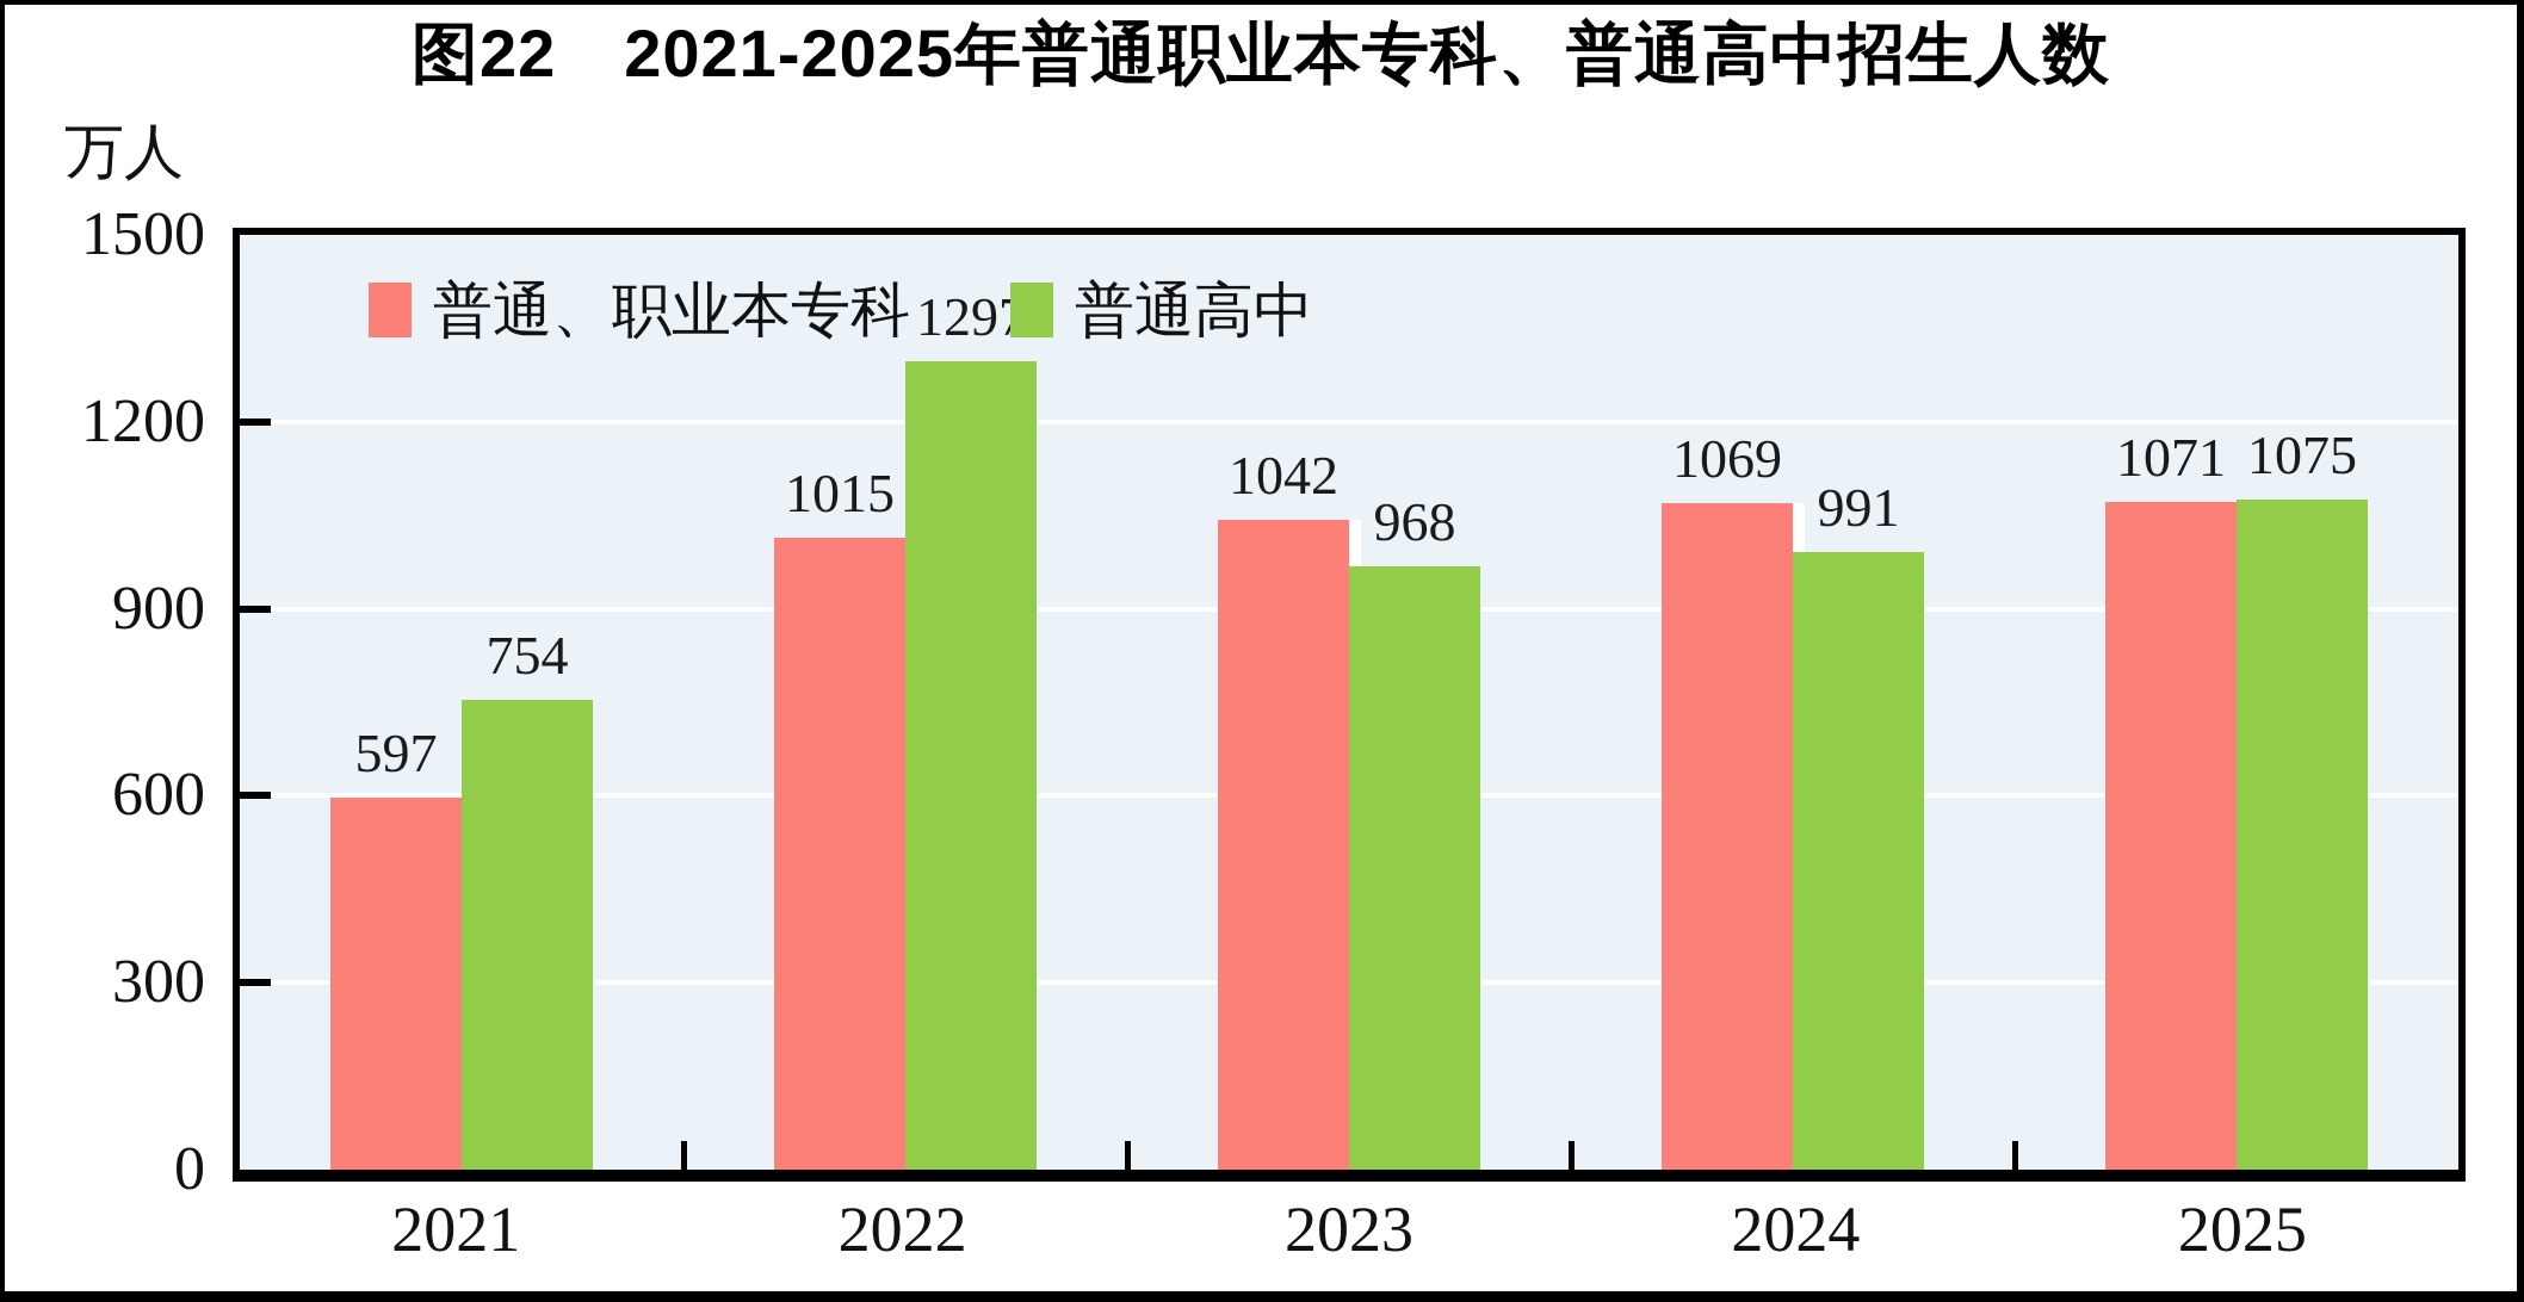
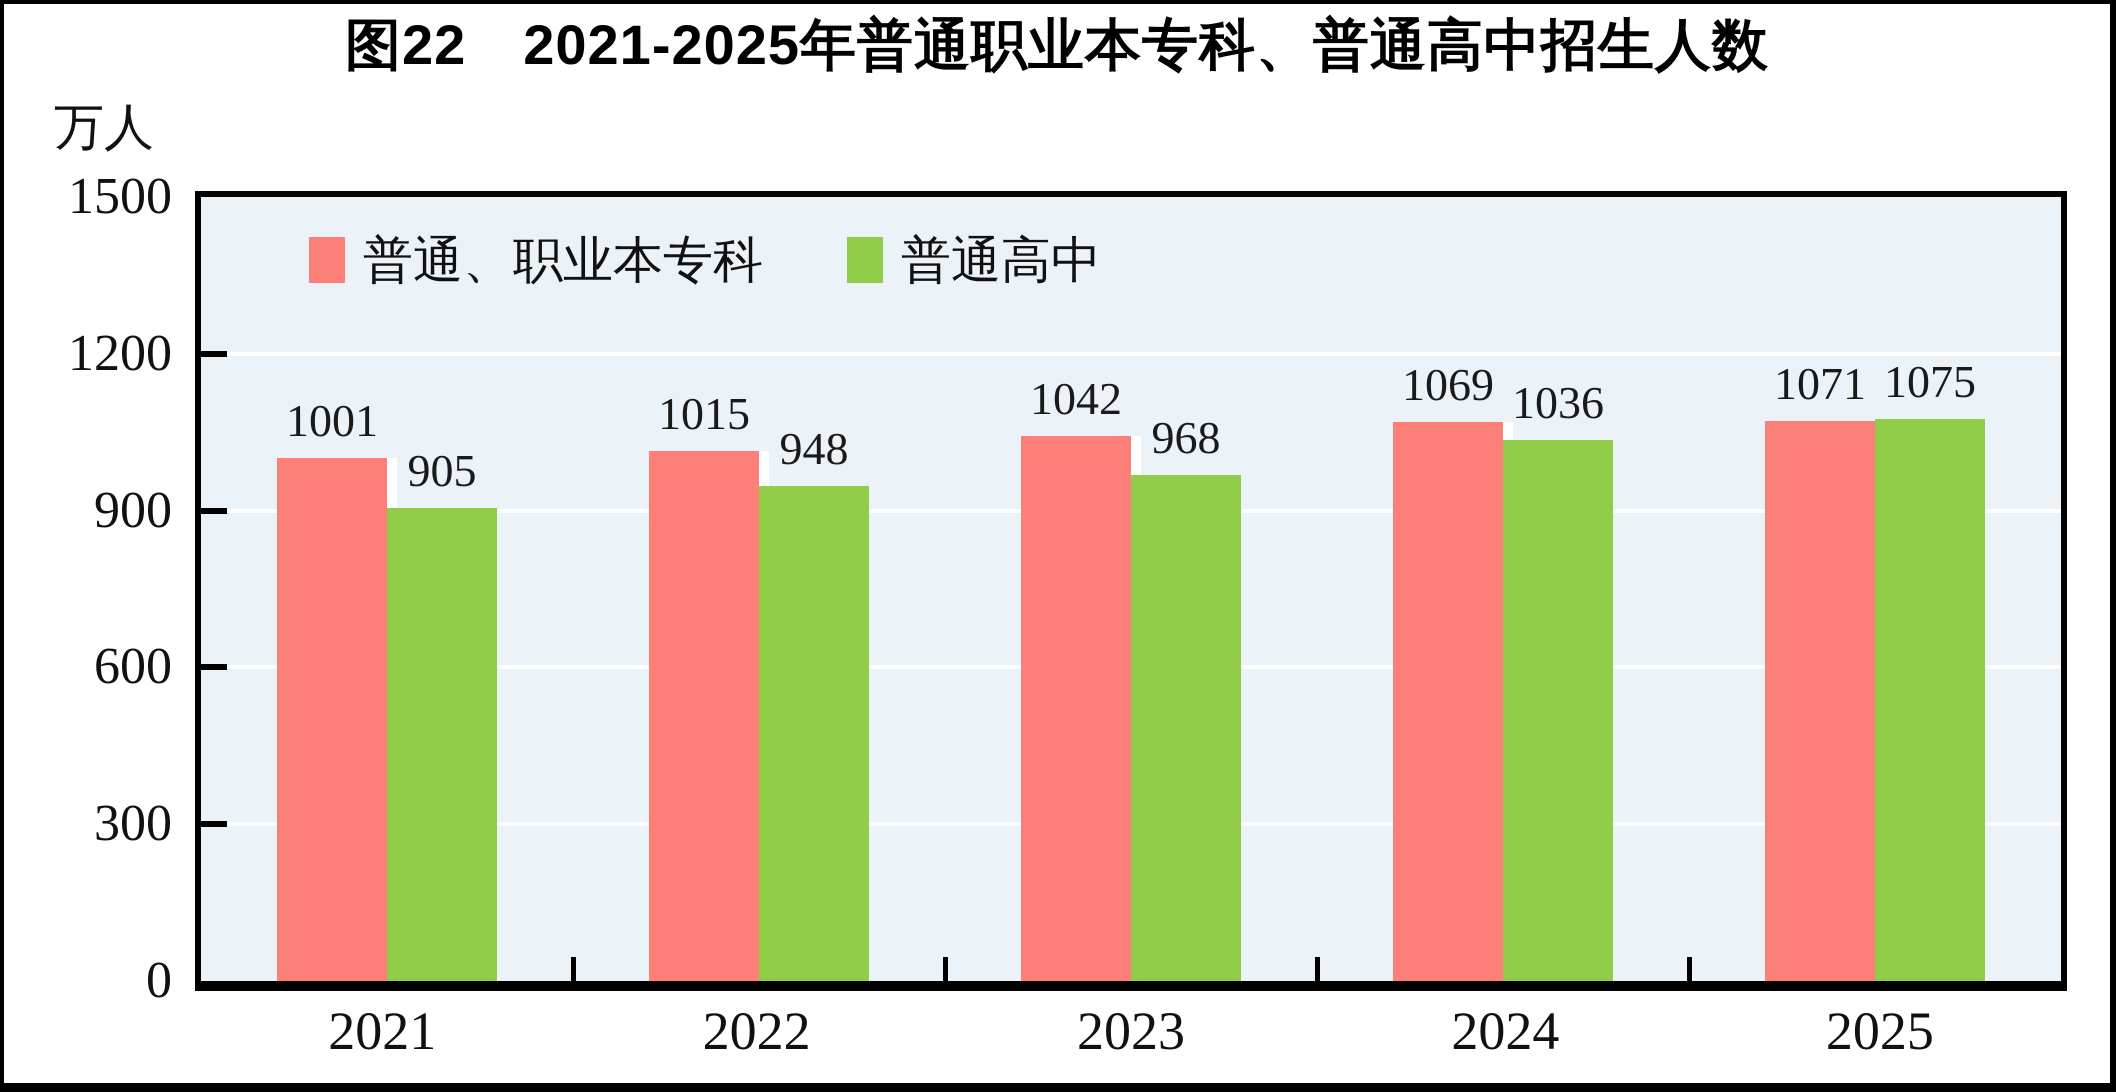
普通、职业本专科/2021: 597 -> 1001
普通高中/2021: 754 -> 905
普通高中/2022: 1297 -> 948
普通高中/2024: 991 -> 1036
